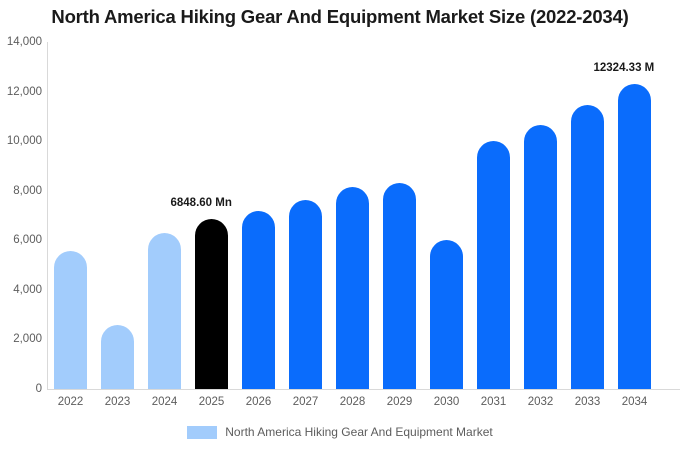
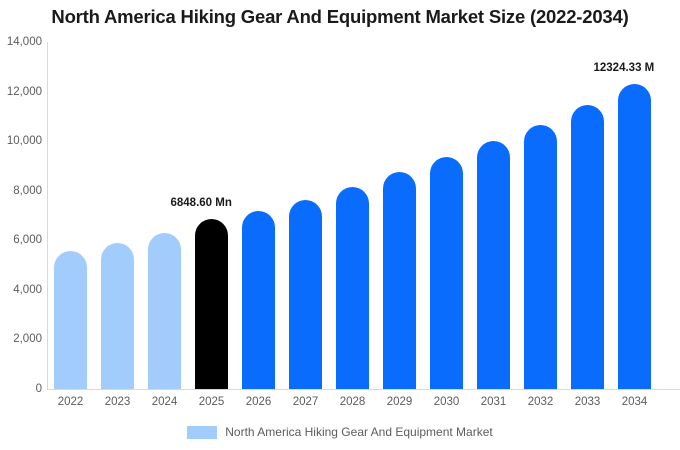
2023: 2600 -> 5900
2029: 8300 -> 8700
2030: 6000 -> 9400
